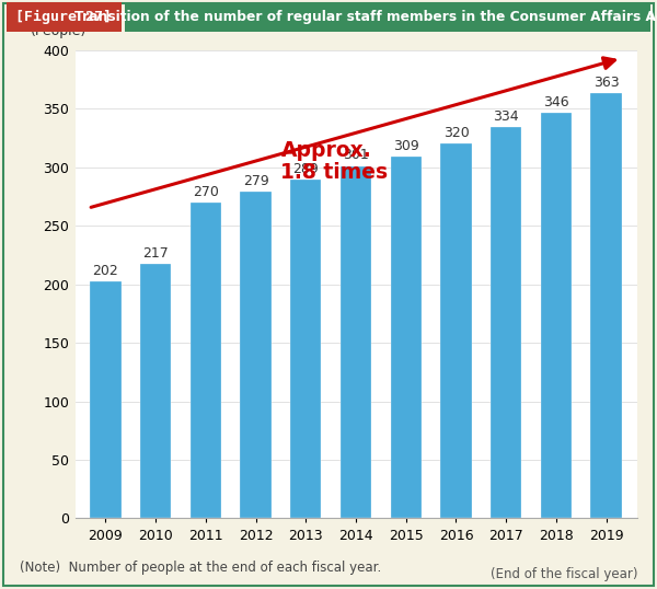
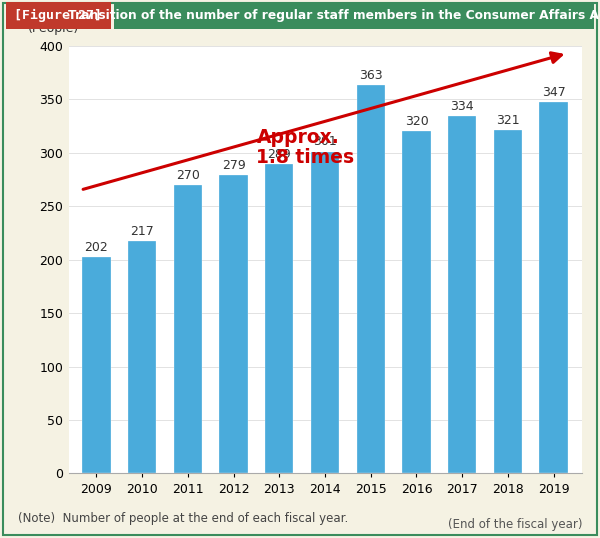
2015: 309 -> 363
2018: 346 -> 321
2019: 363 -> 347
